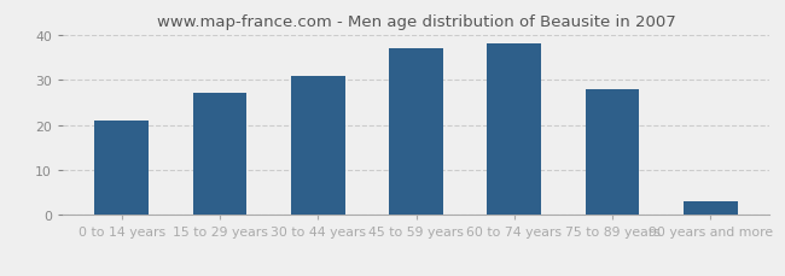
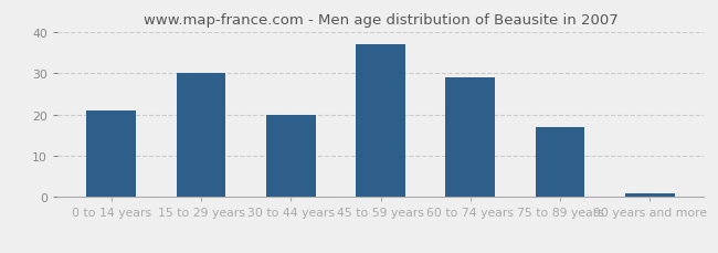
15 to 29 years: 27 -> 30
30 to 44 years: 31 -> 20
60 to 74 years: 38 -> 29
75 to 89 years: 28 -> 17
90 years and more: 3 -> 1
